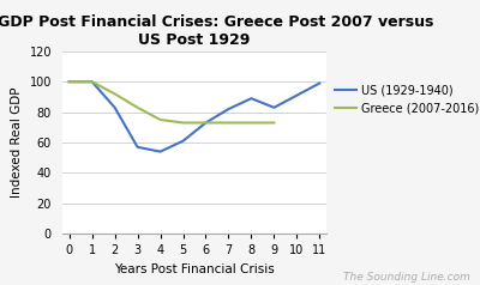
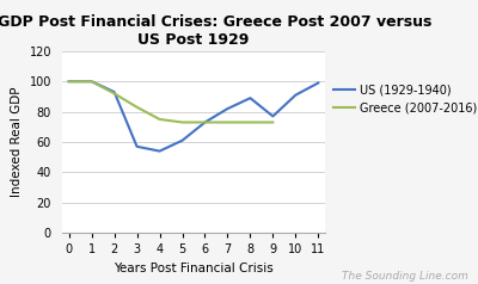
US (1929-1940)/2: 83 -> 93
US (1929-1940)/9: 83 -> 77
